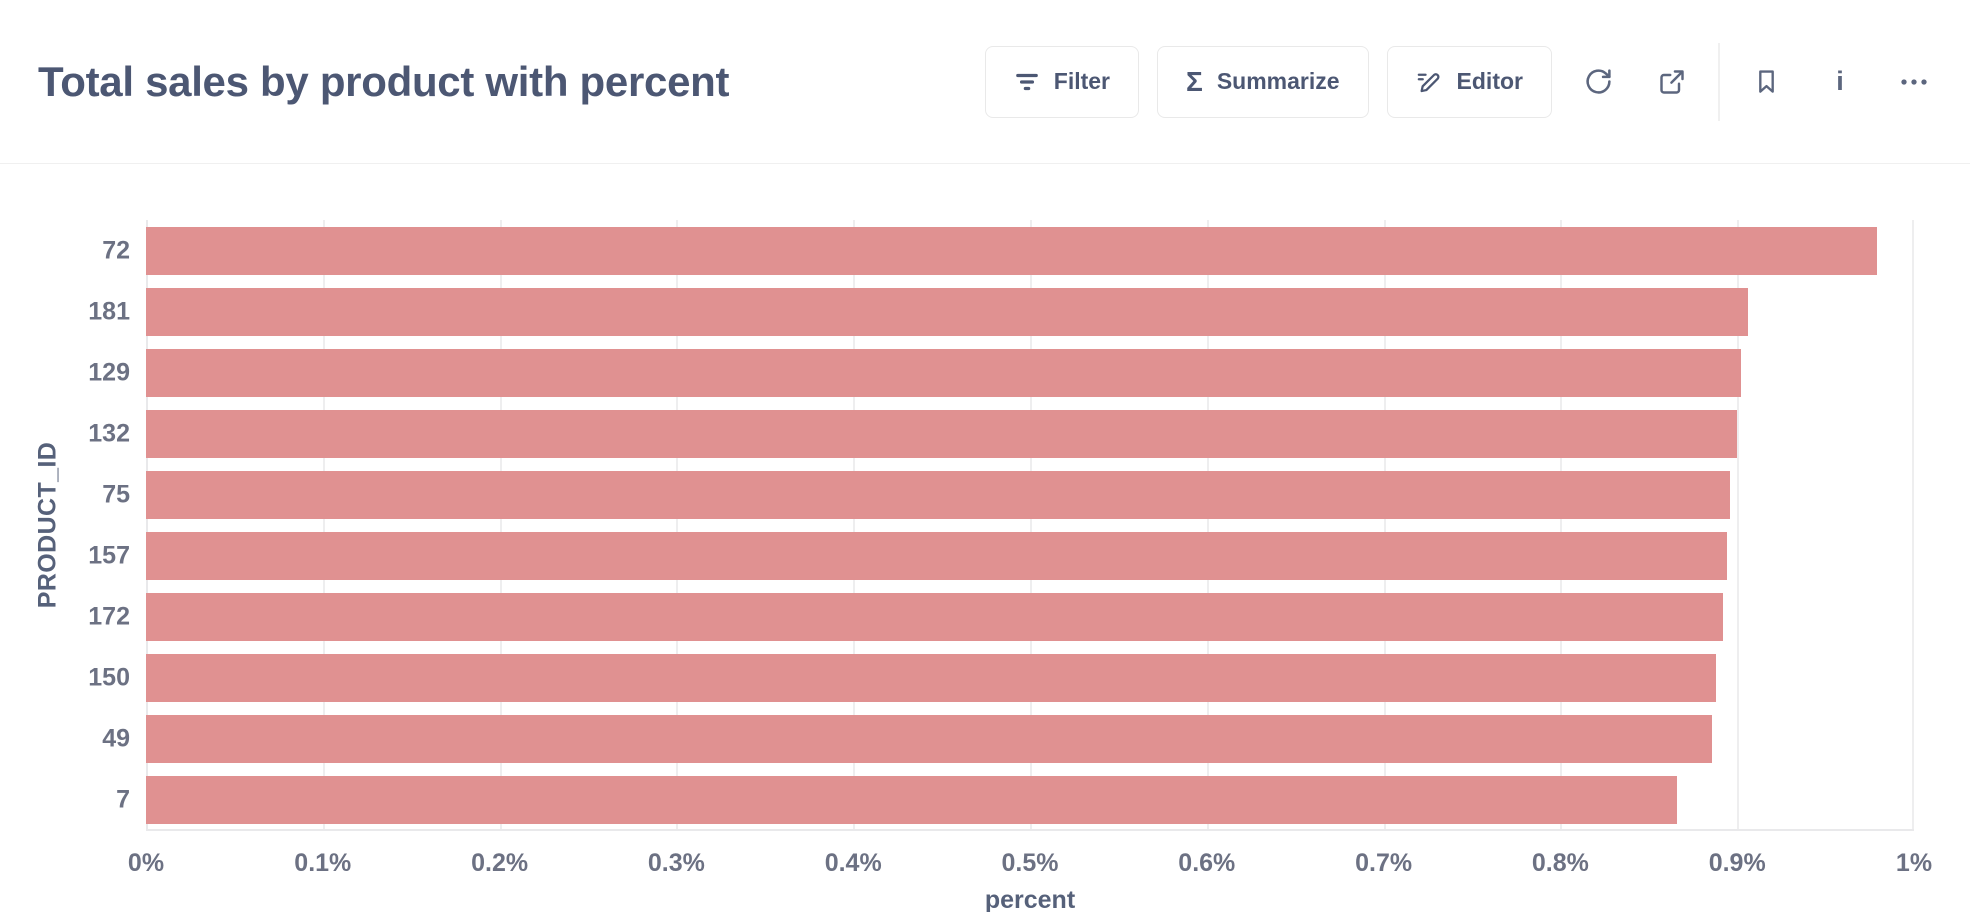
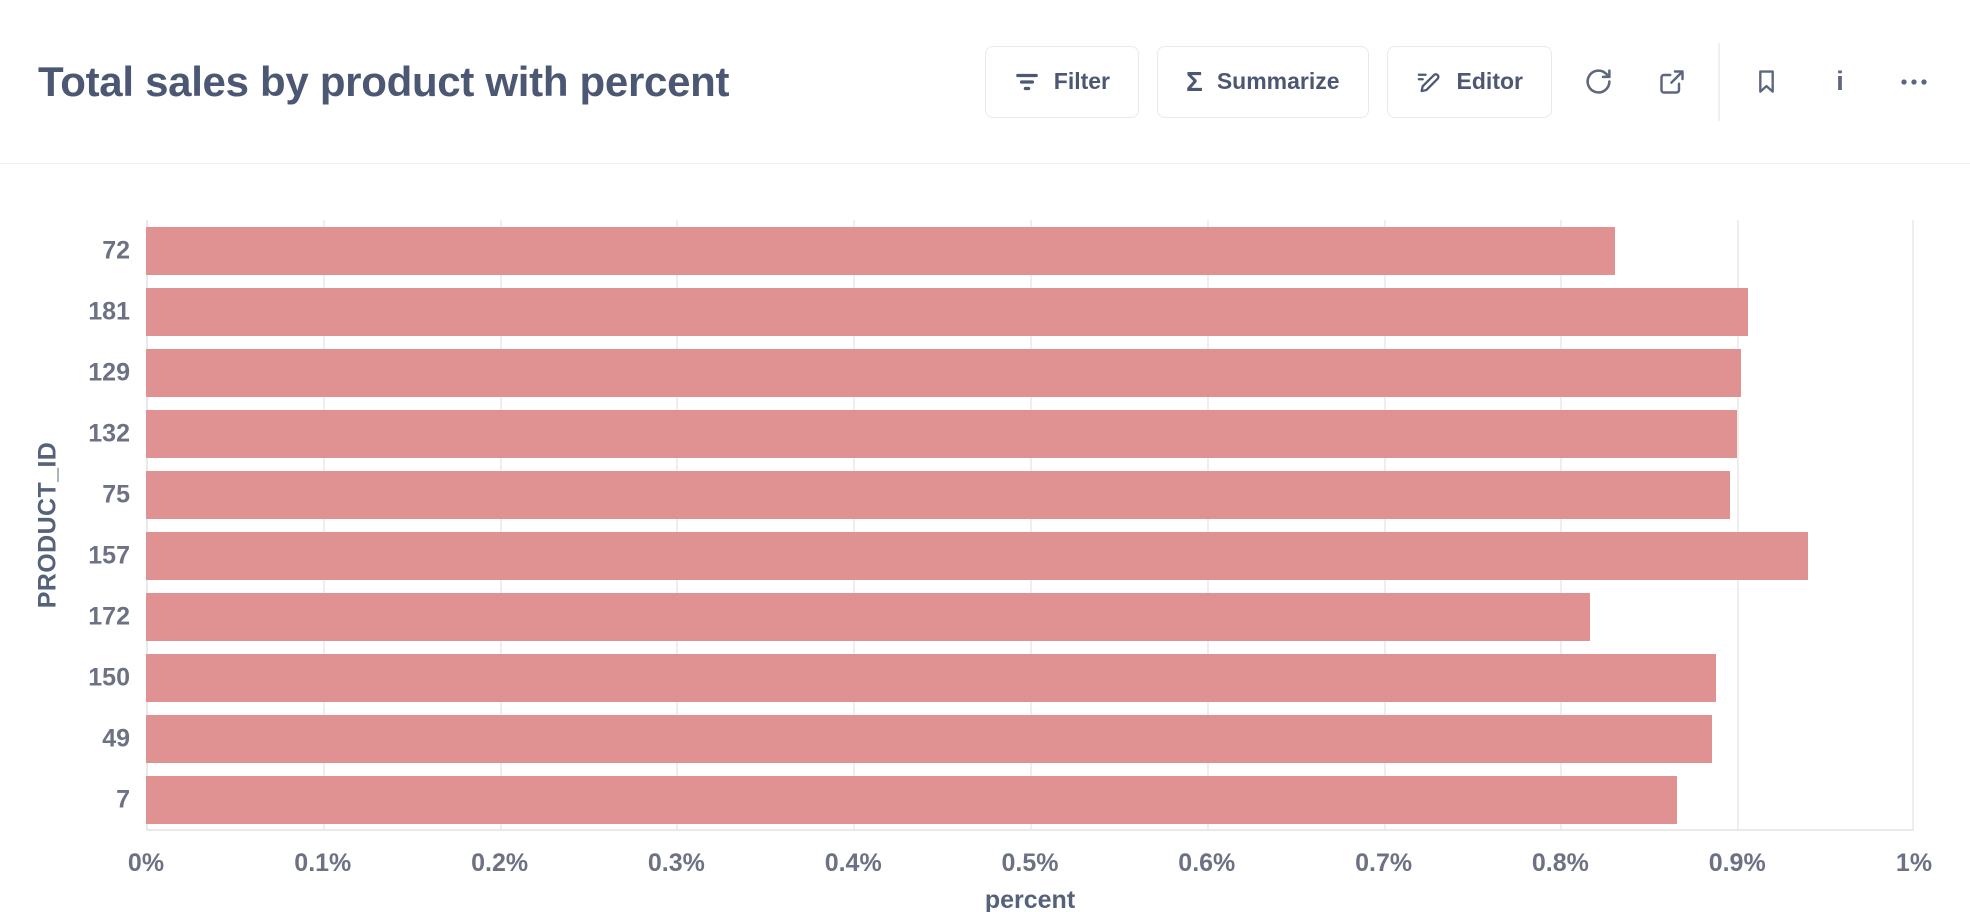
72: 0.979% -> 0.831%
157: 0.894% -> 0.940%
172: 0.892% -> 0.817%
